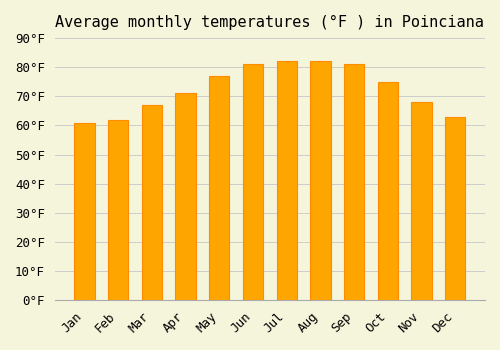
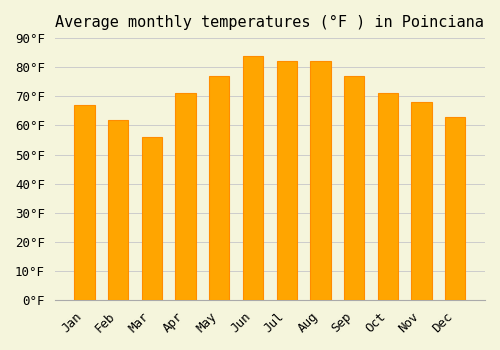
Jan: 61°F -> 67°F
Mar: 67°F -> 56°F
Jun: 81°F -> 84°F
Sep: 81°F -> 77°F
Oct: 75°F -> 71°F
